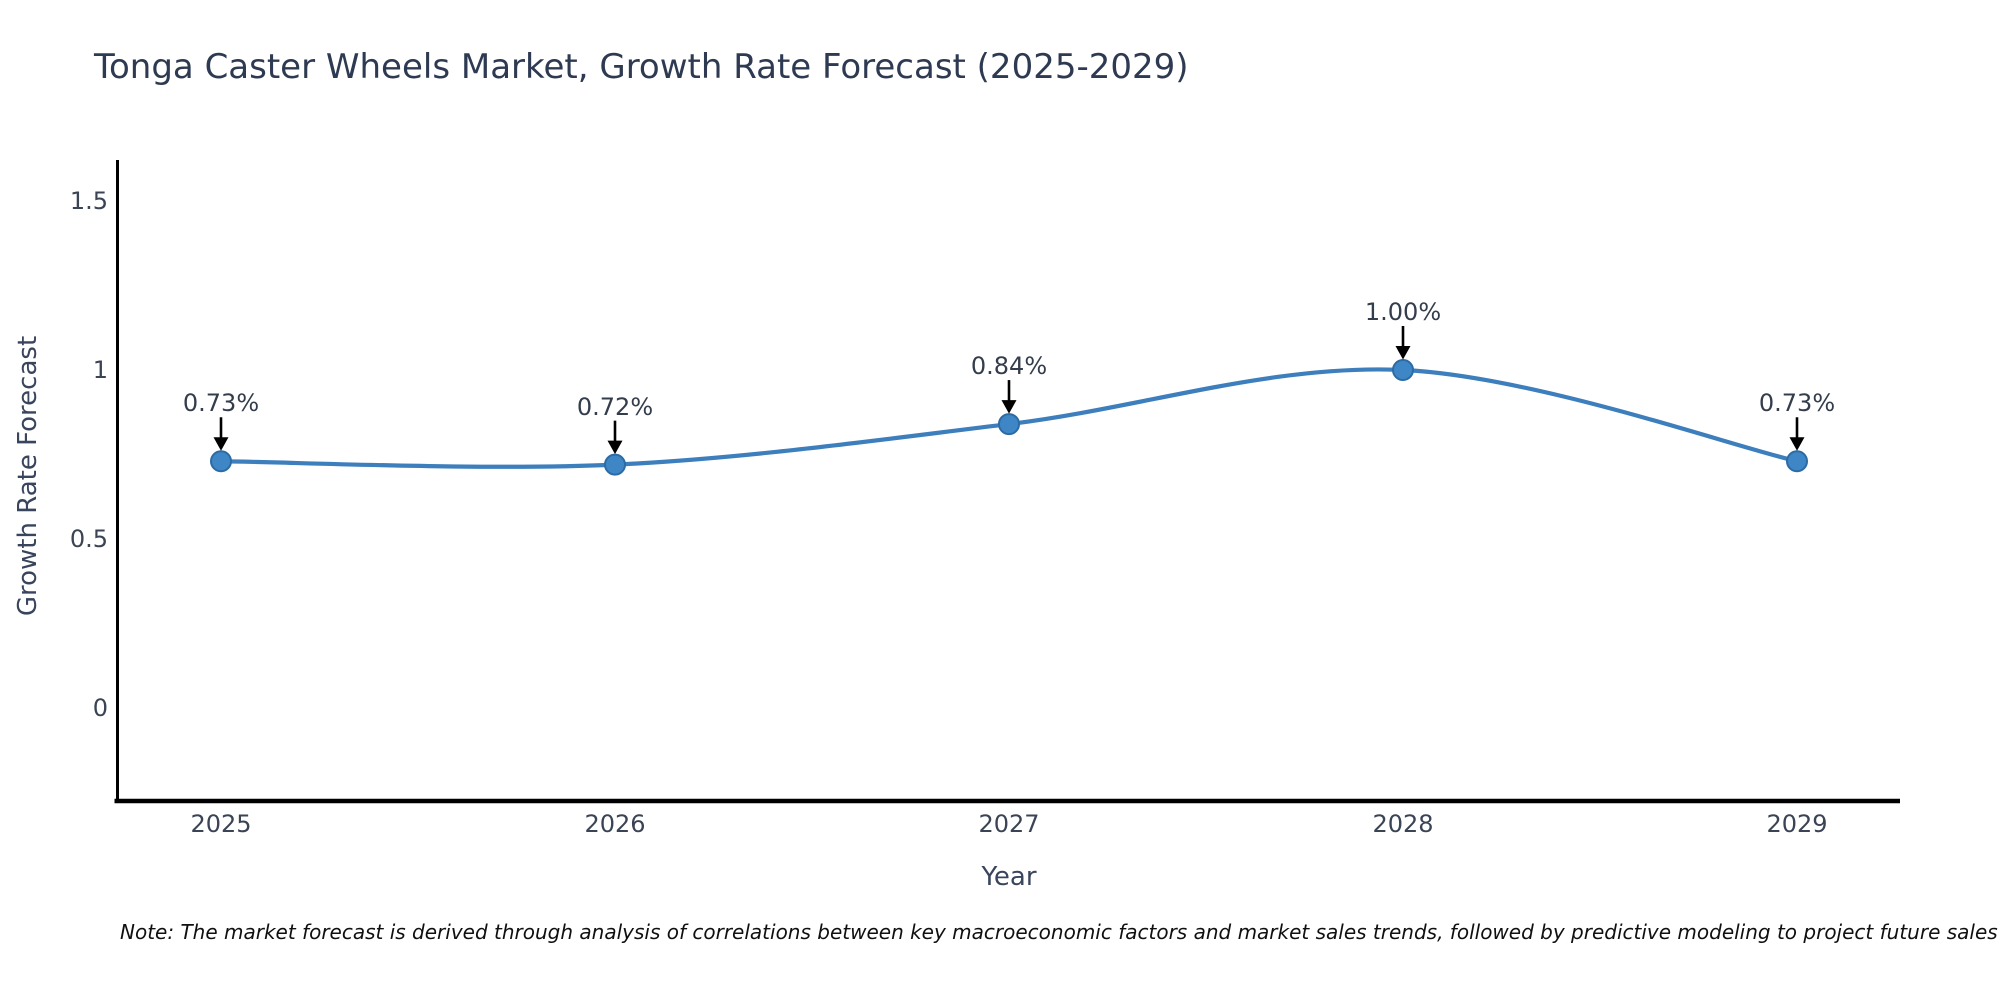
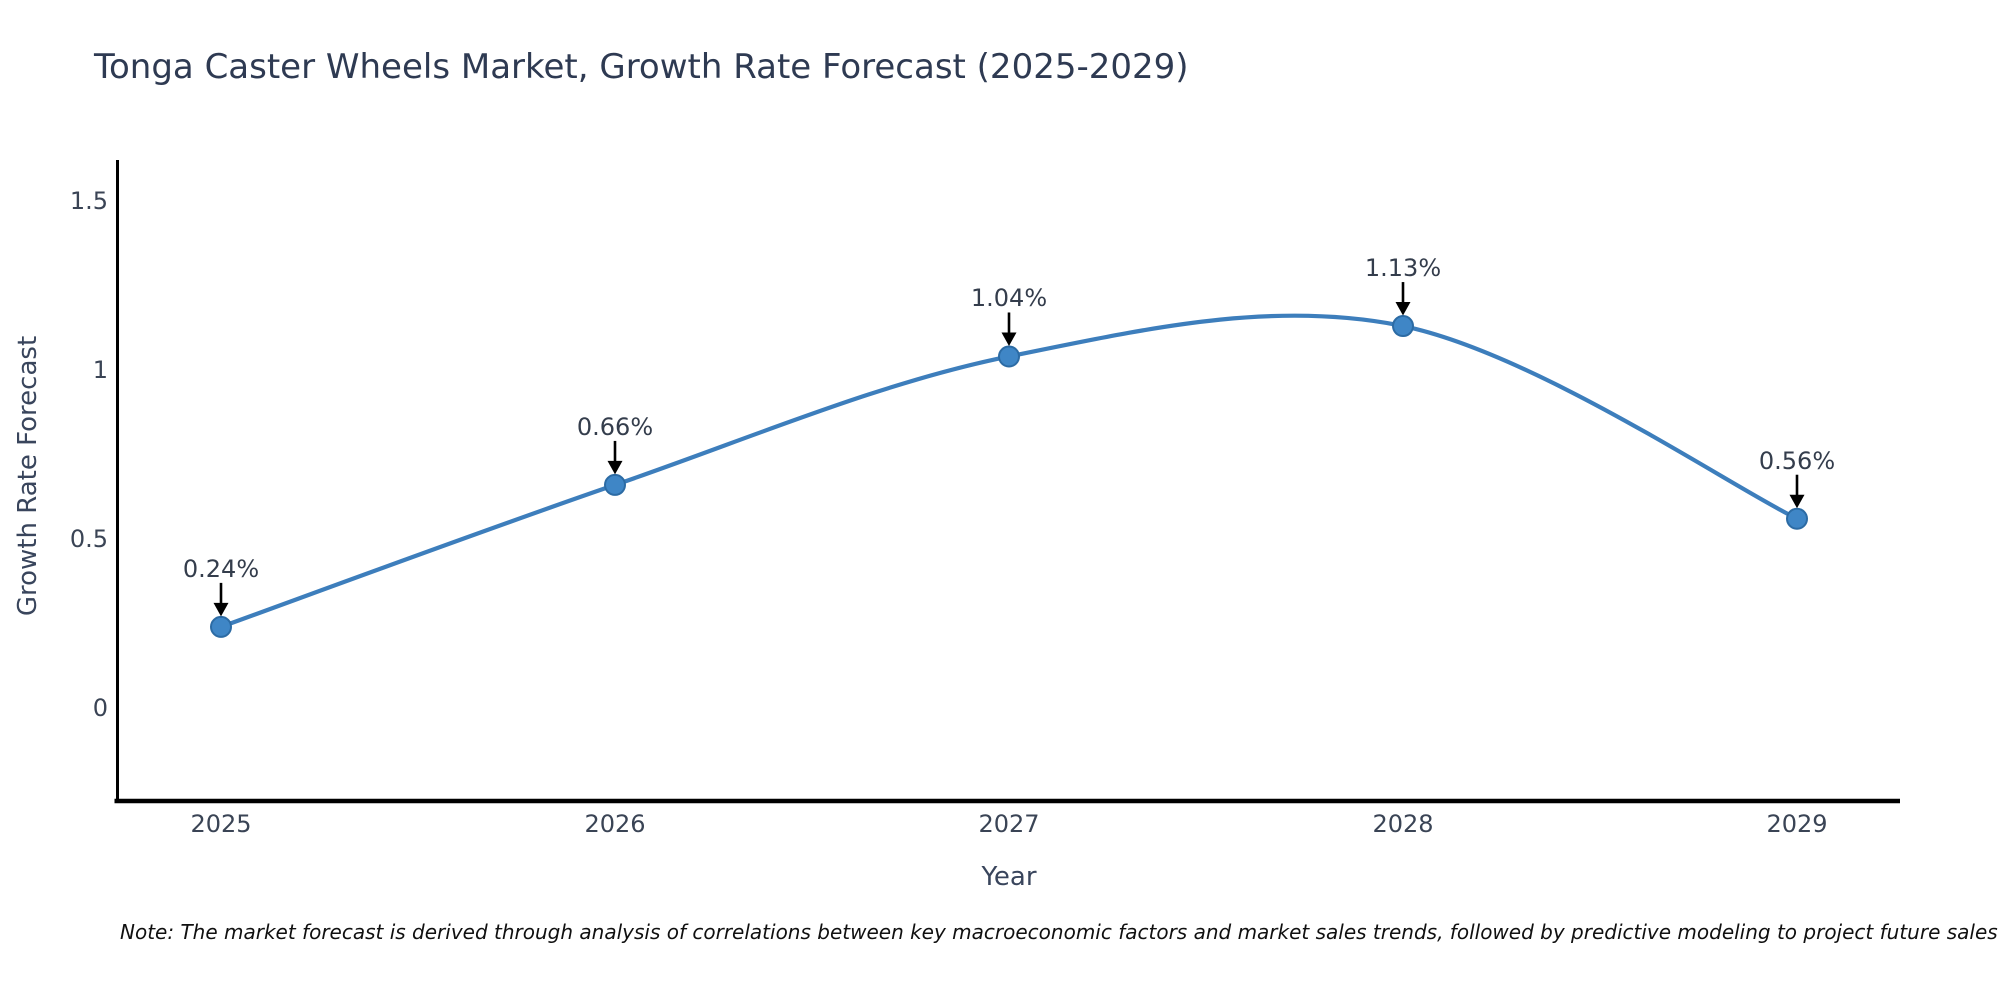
2025: 0.73% -> 0.24%
2026: 0.72% -> 0.66%
2027: 0.84% -> 1.04%
2028: 1.00% -> 1.13%
2029: 0.73% -> 0.56%
